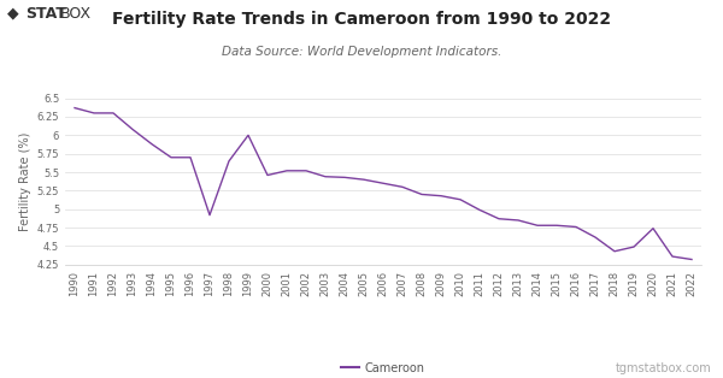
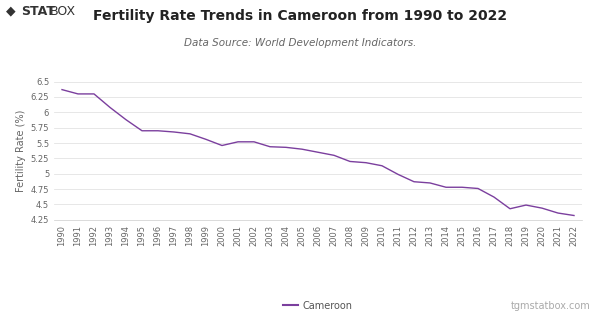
1997: 4.92 -> 5.68
1999: 6.00 -> 5.56
2020: 4.74 -> 4.44
